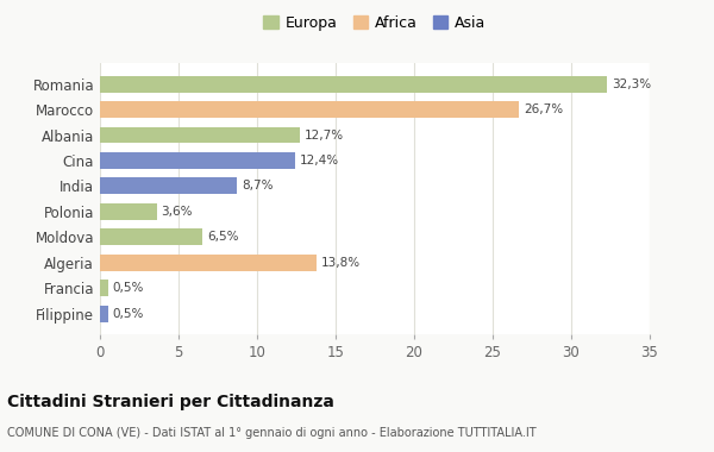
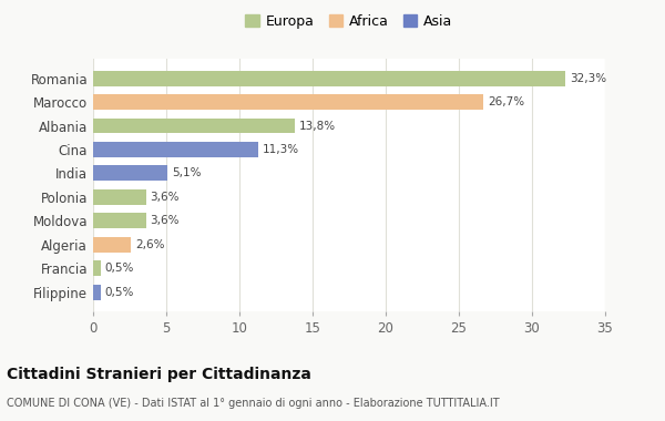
Albania: 12,7% -> 13,8%
Cina: 12,4% -> 11,3%
India: 8,7% -> 5,1%
Moldova: 6,5% -> 3,6%
Algeria: 13,8% -> 2,6%
